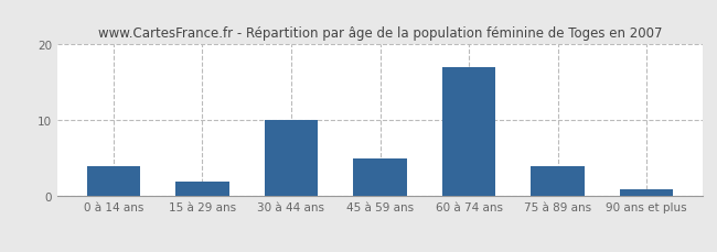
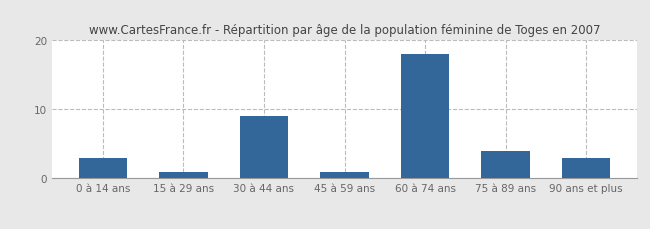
0 à 14 ans: 4 -> 3
15 à 29 ans: 2 -> 1
30 à 44 ans: 10 -> 9
45 à 59 ans: 5 -> 1
60 à 74 ans: 17 -> 18
90 ans et plus: 1 -> 3
